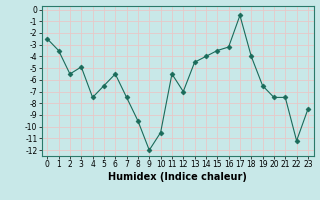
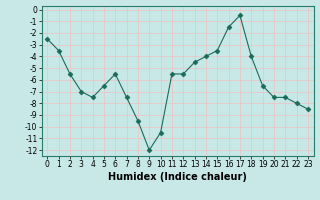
3: -4.9 -> -7.0
12: -7.0 -> -5.5
16: -3.2 -> -1.5
22: -11.2 -> -8.0
